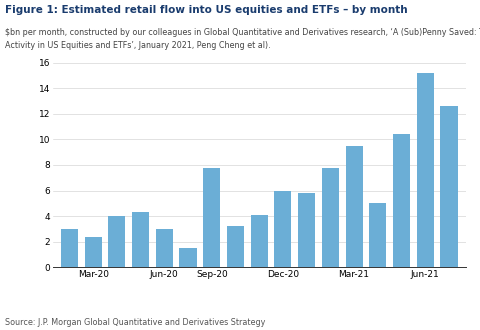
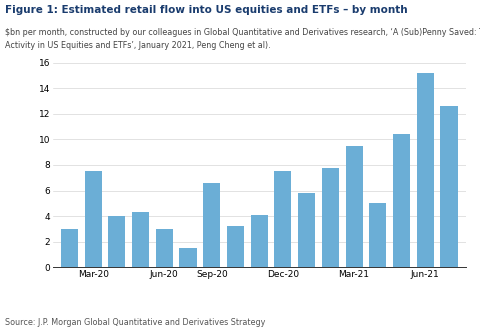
Mar-20: 2.4 -> 7.5
Sep-20: 7.8 -> 6.6
Dec-20: 6.0 -> 7.5
